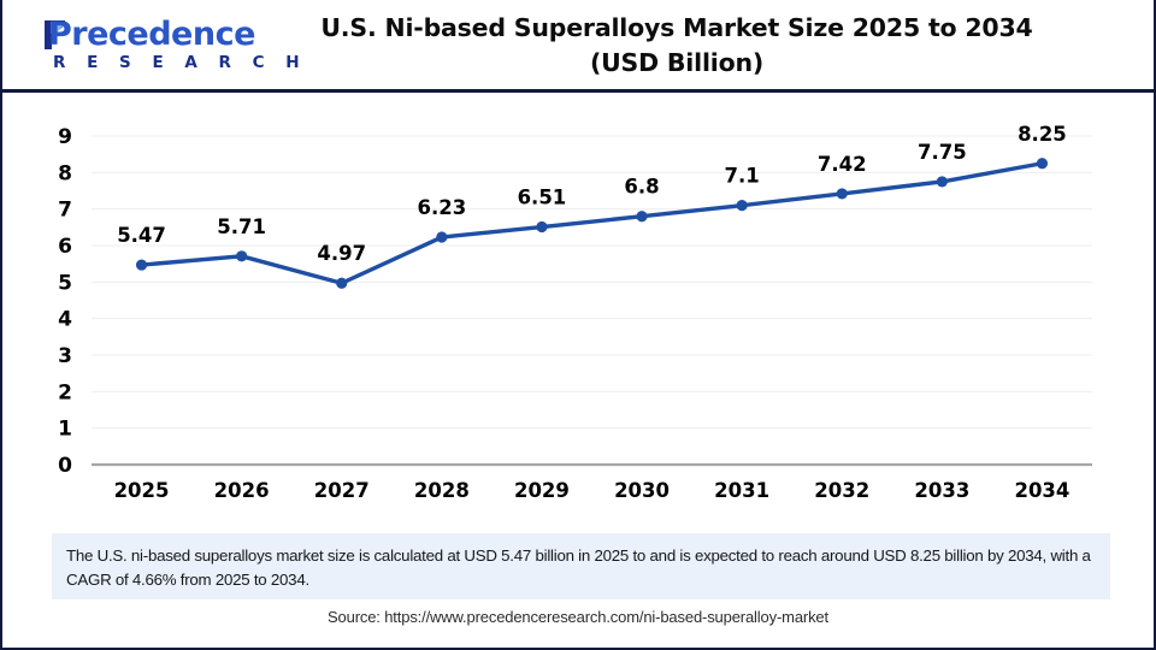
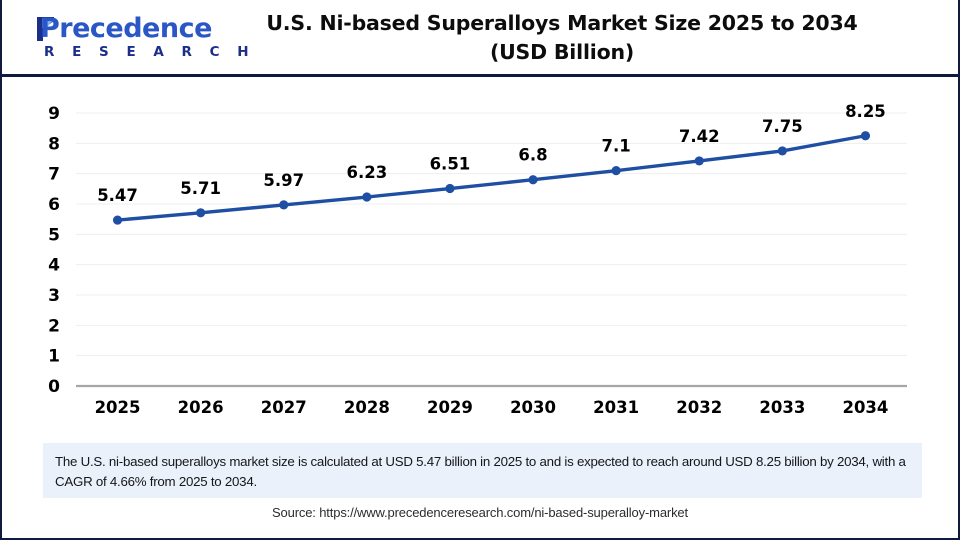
2027: 4.97 -> 5.97
